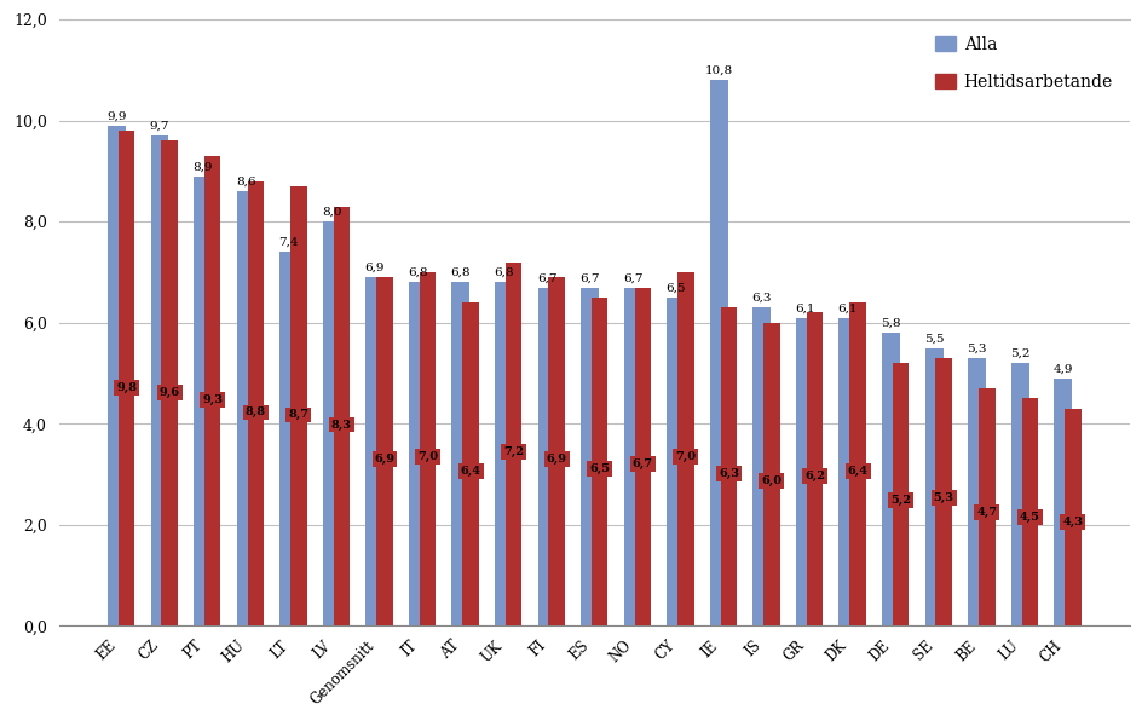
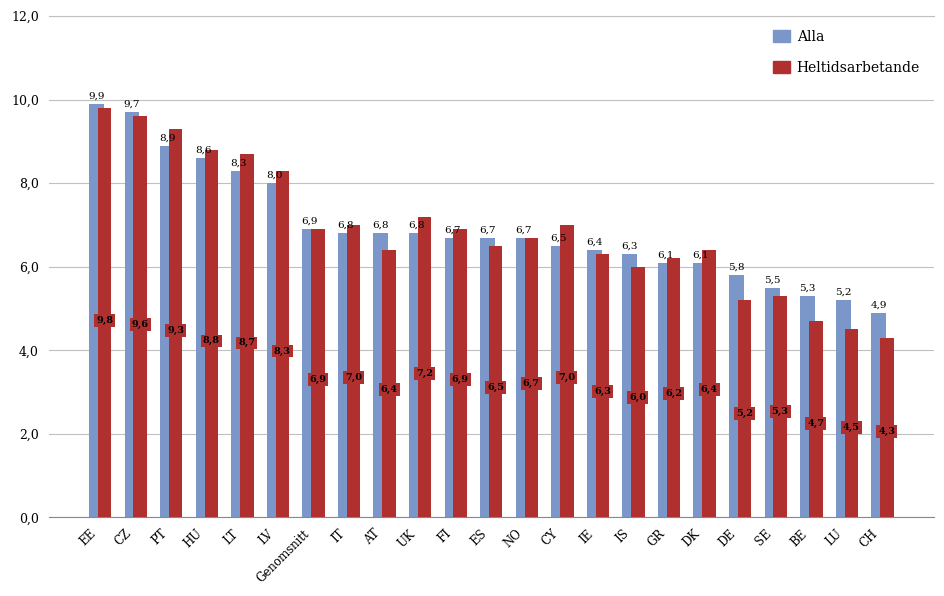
Alla/LT: 7,4 -> 8,3
Alla/IE: 10,8 -> 6,4
